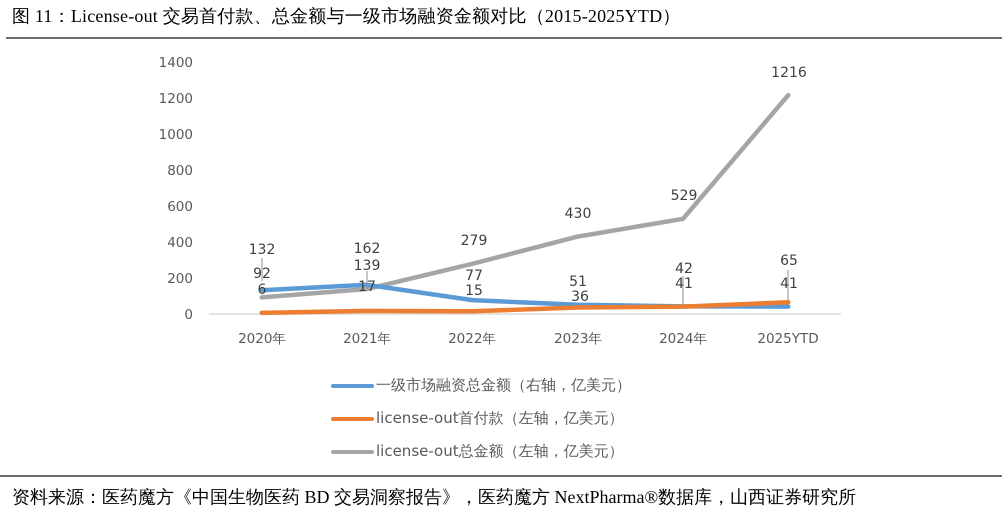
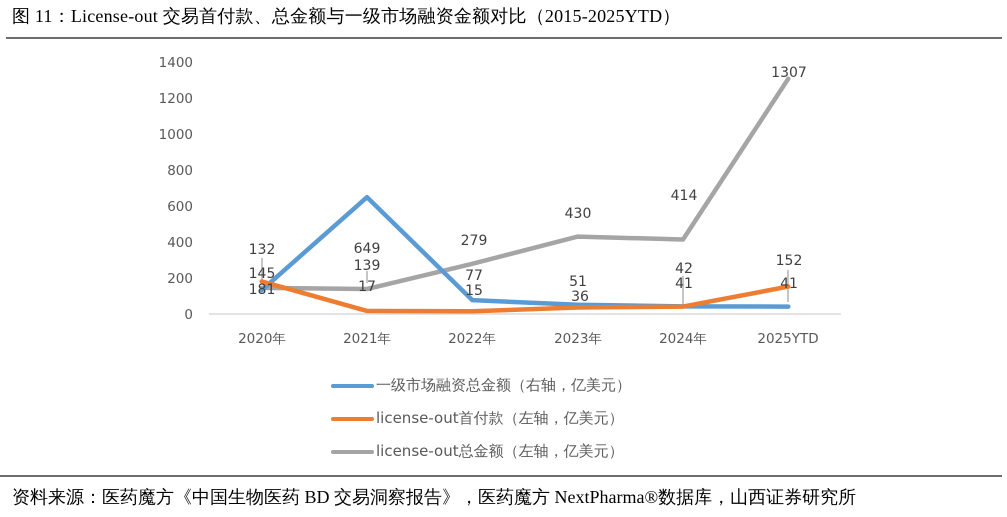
license-out首付款（左轴，亿美元）/2020年: 6 -> 181
license-out总金额（左轴，亿美元）/2020年: 92 -> 145
一级市场融资总金额（右轴，亿美元）/2021年: 162 -> 649
license-out总金额（左轴，亿美元）/2024年: 529 -> 414
license-out首付款（左轴，亿美元）/2025YTD: 65 -> 152
license-out总金额（左轴，亿美元）/2025YTD: 1216 -> 1307
